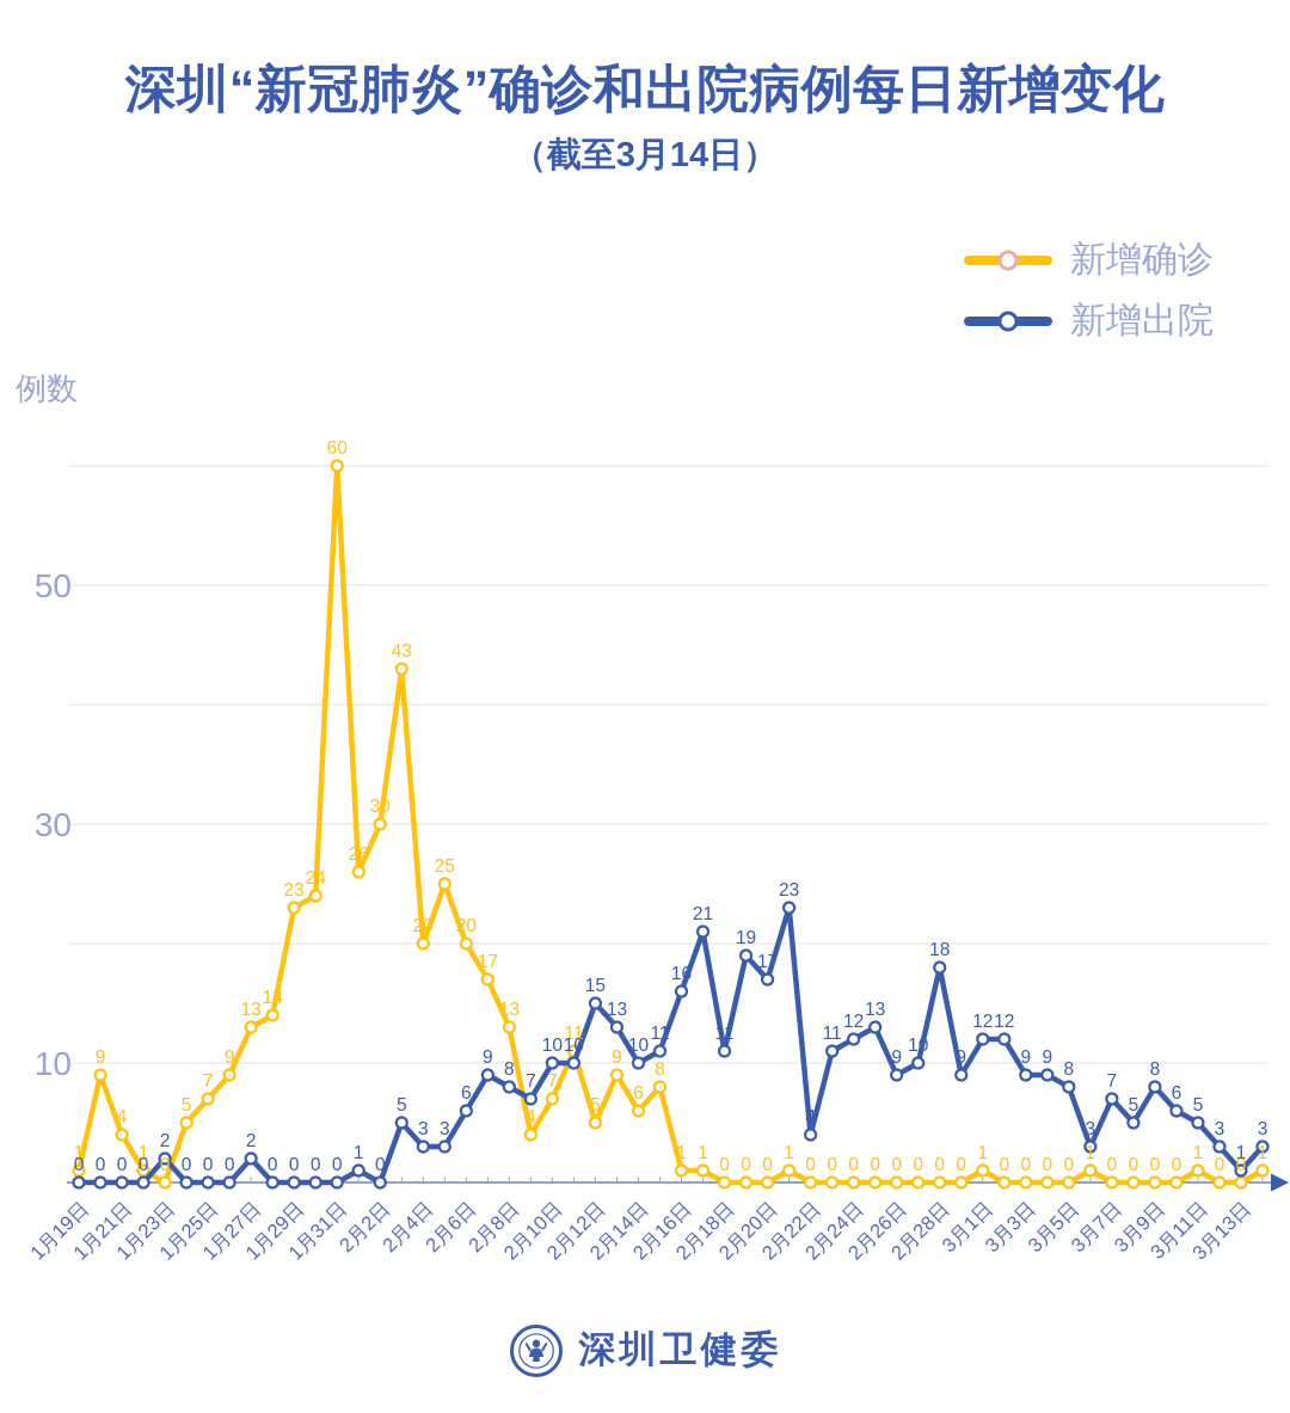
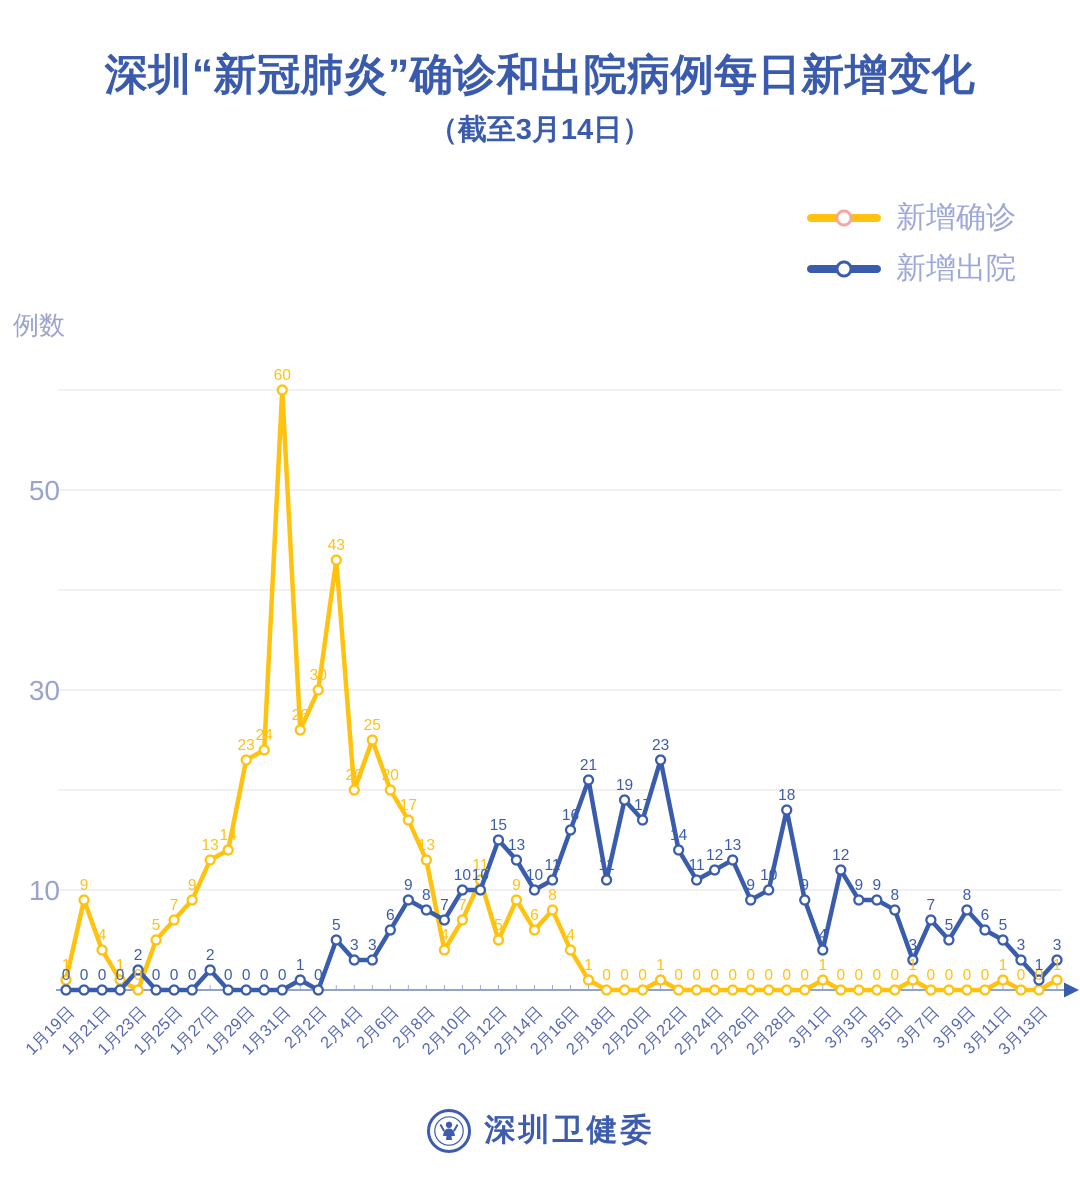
新增确诊/2月16日: 1 -> 4
新增出院/2月22日: 4 -> 14
新增出院/3月1日: 12 -> 4
